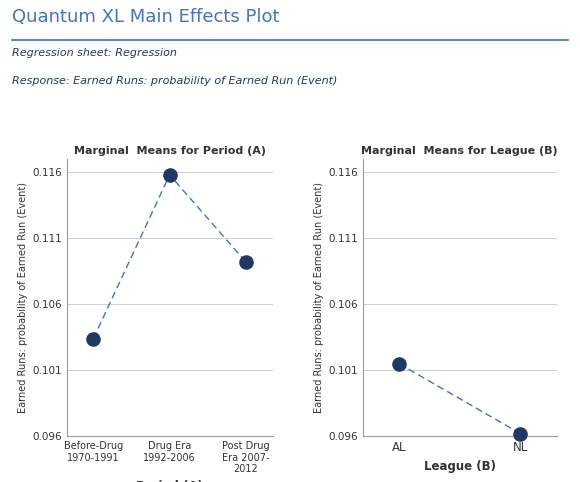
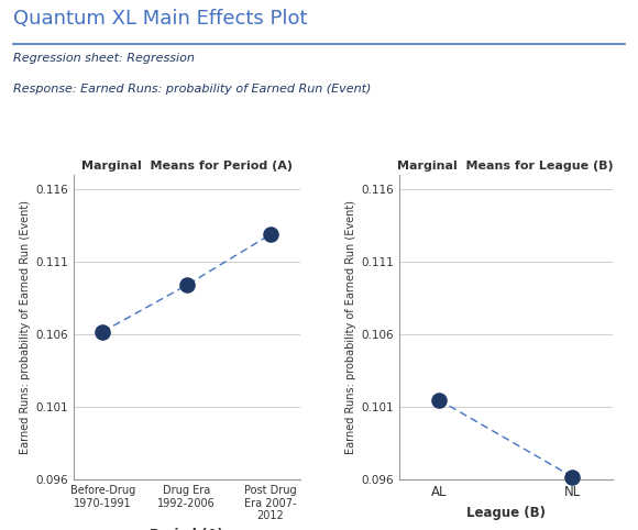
Marginal Means for Period (A)/Before-Drug 1970-1991: 0.1034 -> 0.1062
Marginal Means for Period (A)/Drug Era 1992-2006: 0.1158 -> 0.1094
Marginal Means for Period (A)/Post Drug Era 2007- 2012: 0.1092 -> 0.1129
